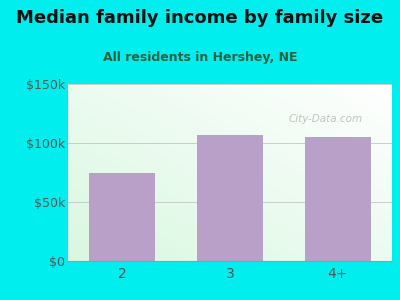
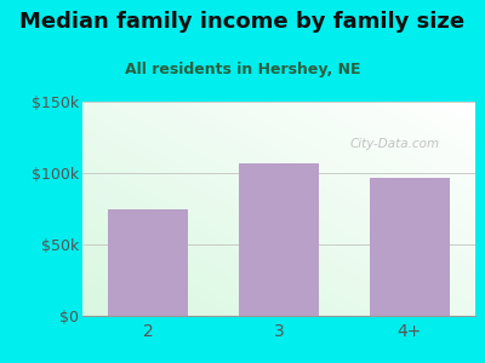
4+: $105k -> $97k
